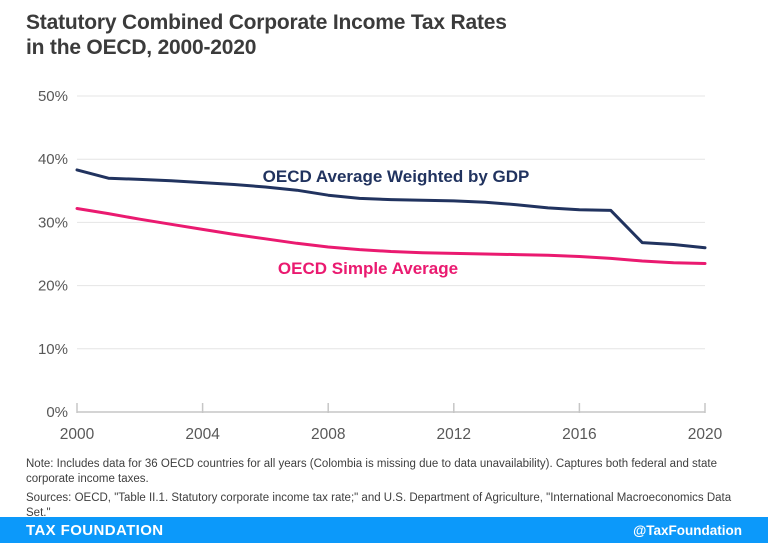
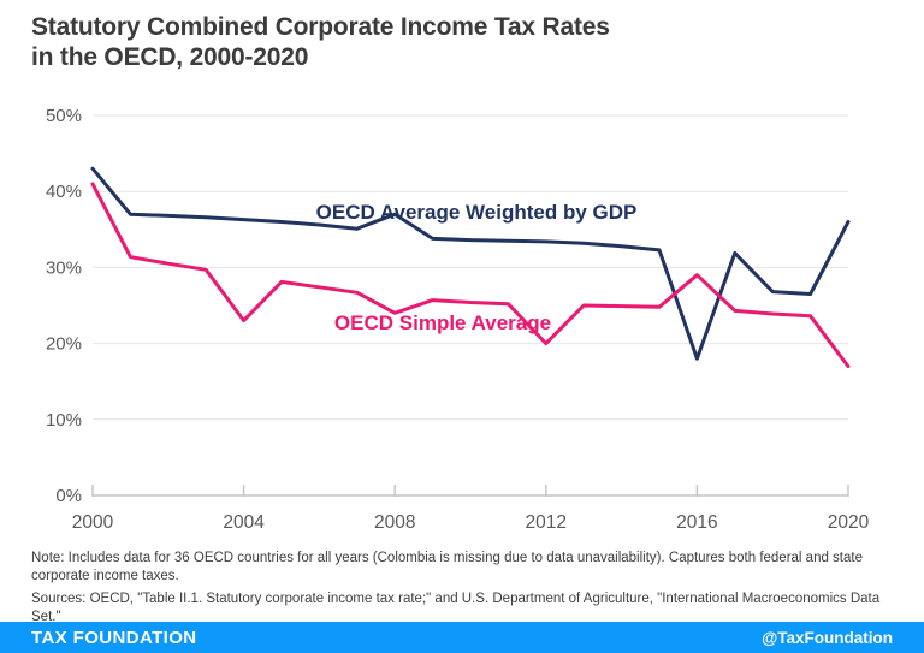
OECD Average Weighted by GDP/2000: 38% -> 43%
OECD Simple Average/2000: 32% -> 41%
OECD Simple Average/2004: 29% -> 23%
OECD Average Weighted by GDP/2008: 34% -> 37%
OECD Simple Average/2008: 26% -> 24%
OECD Simple Average/2012: 25% -> 20%
OECD Average Weighted by GDP/2016: 32% -> 18%
OECD Simple Average/2016: 25% -> 29%
OECD Average Weighted by GDP/2020: 26% -> 36%
OECD Simple Average/2020: 24% -> 17%
